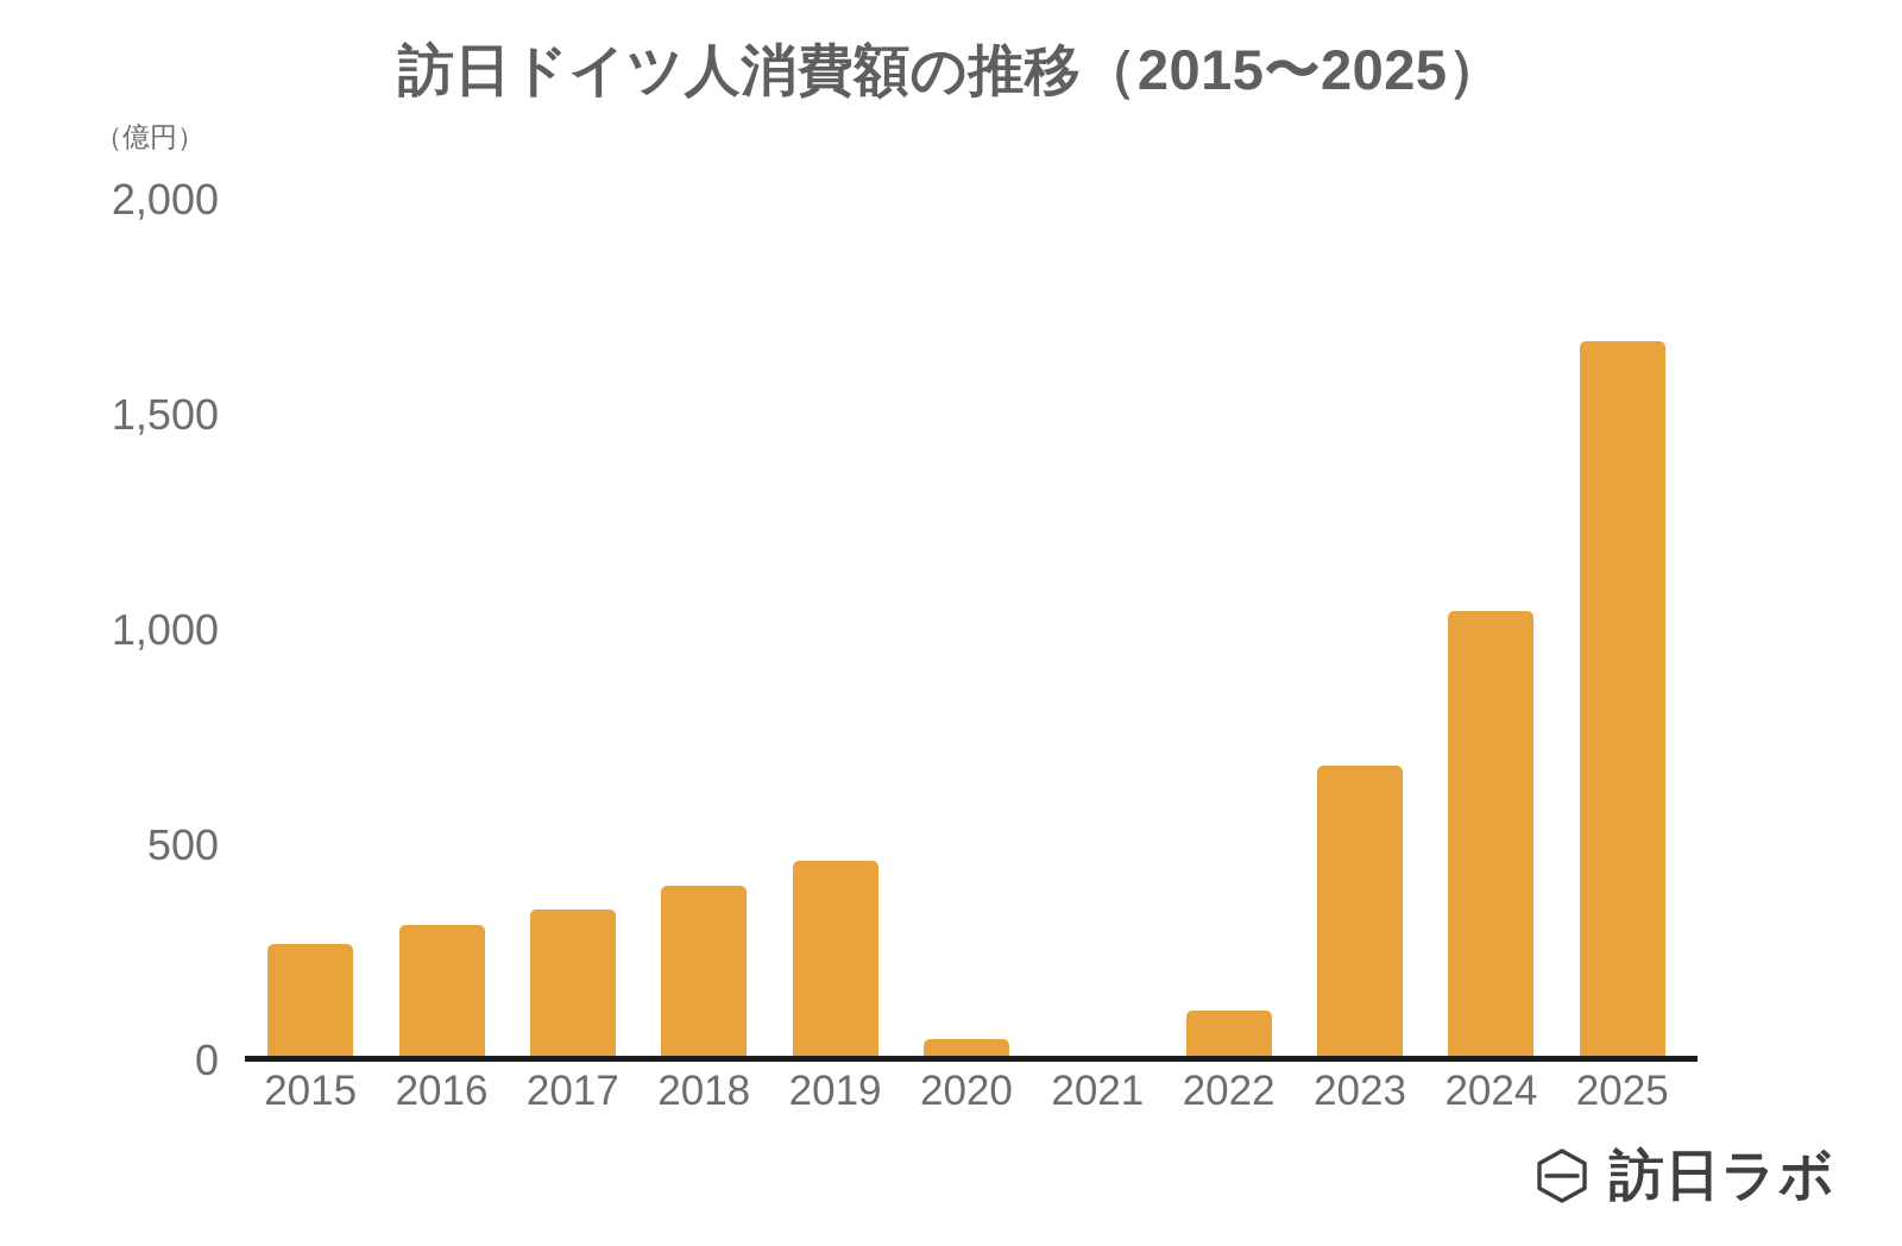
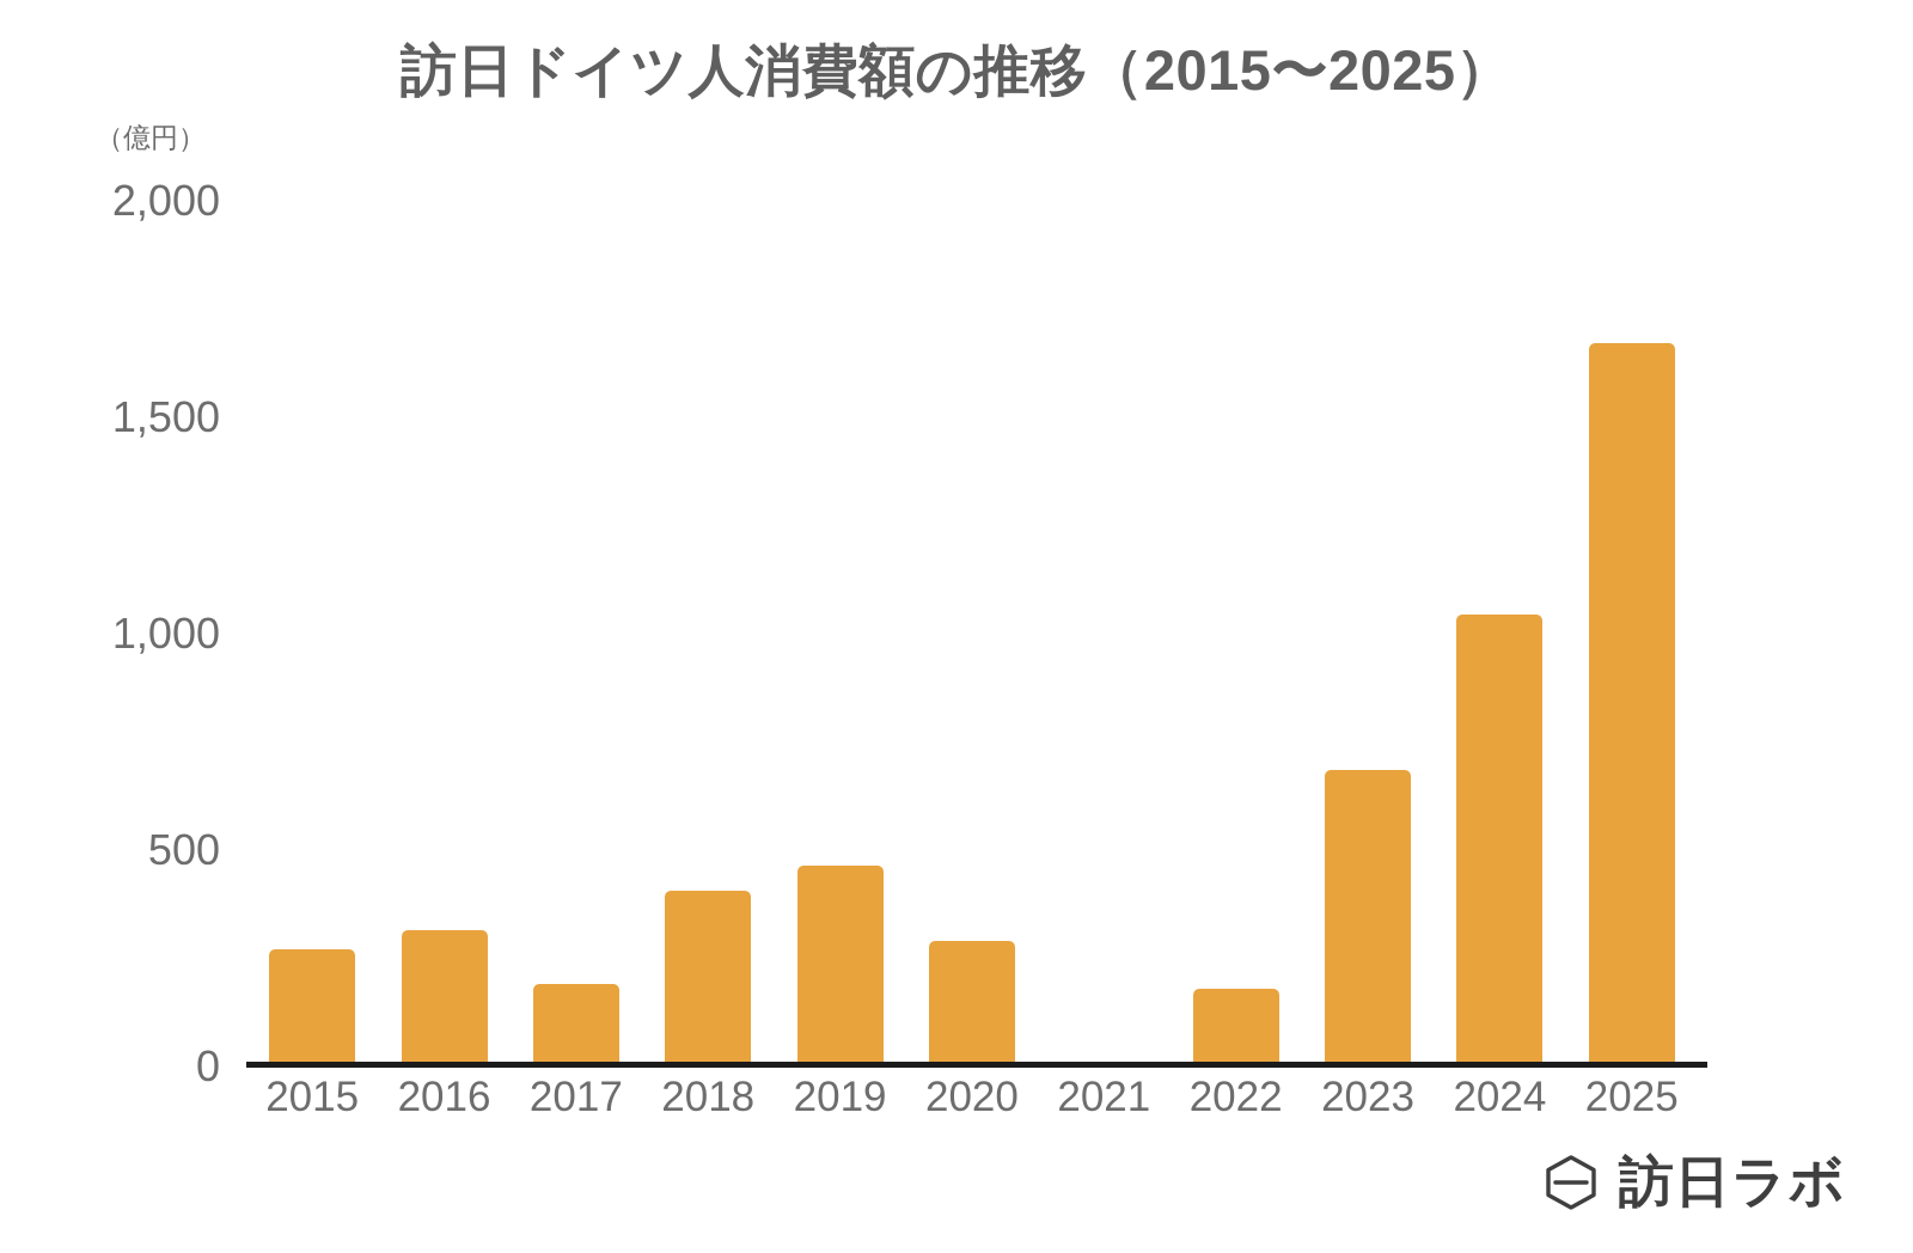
2017: 350 -> 190
2020: 50 -> 290
2022: 120 -> 180
